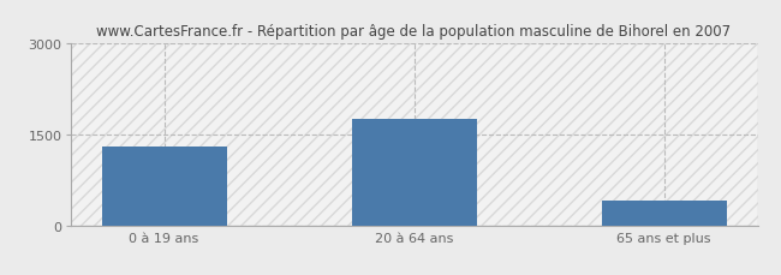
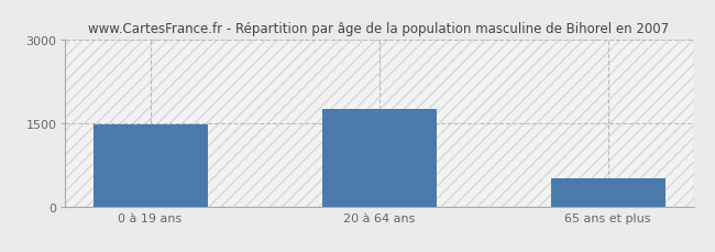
0 à 19 ans: 1300 -> 1480
65 ans et plus: 400 -> 500
